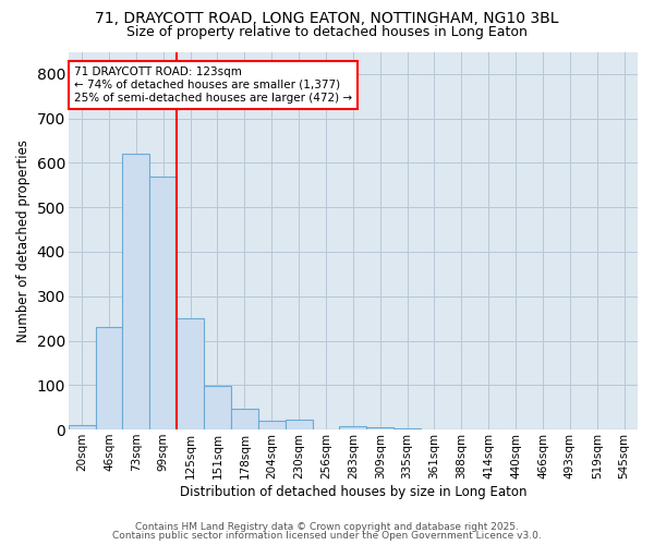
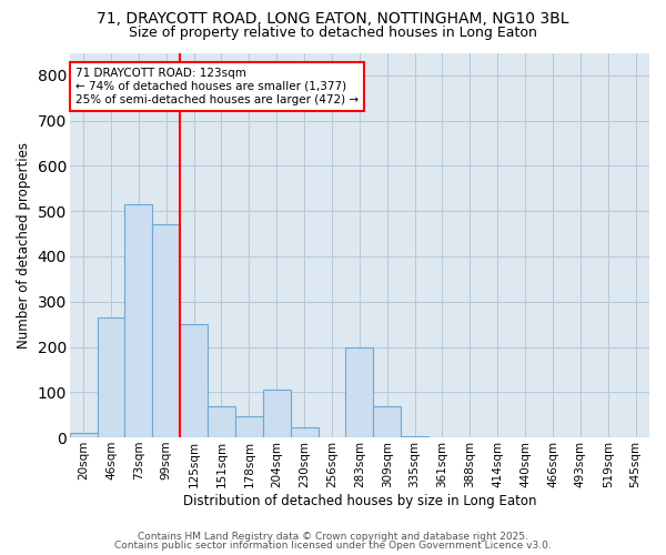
46sqm: 230 -> 265
73sqm: 620 -> 515
99sqm: 570 -> 470
151sqm: 97 -> 70
204sqm: 20 -> 105
283sqm: 7 -> 200
309sqm: 5 -> 70
